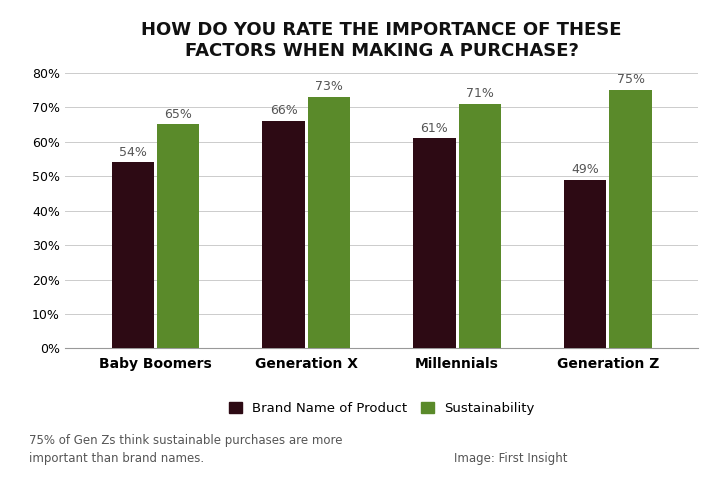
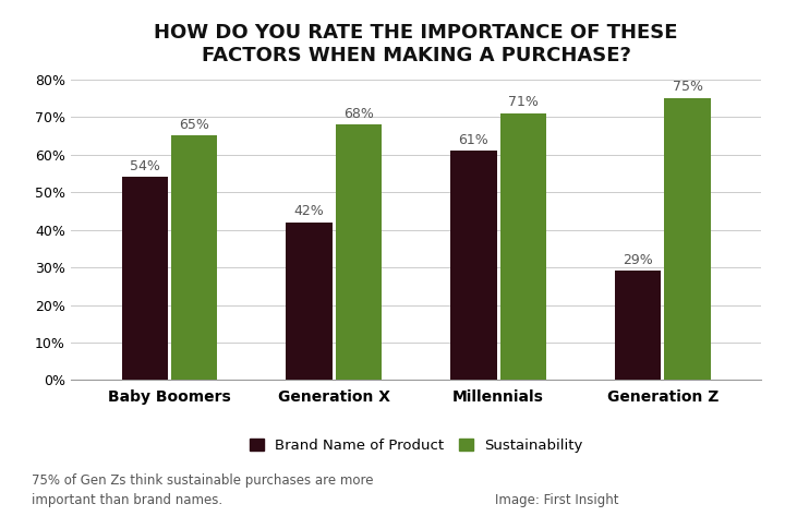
Brand Name of Product/Generation X: 66% -> 42%
Sustainability/Generation X: 73% -> 68%
Brand Name of Product/Generation Z: 49% -> 29%
